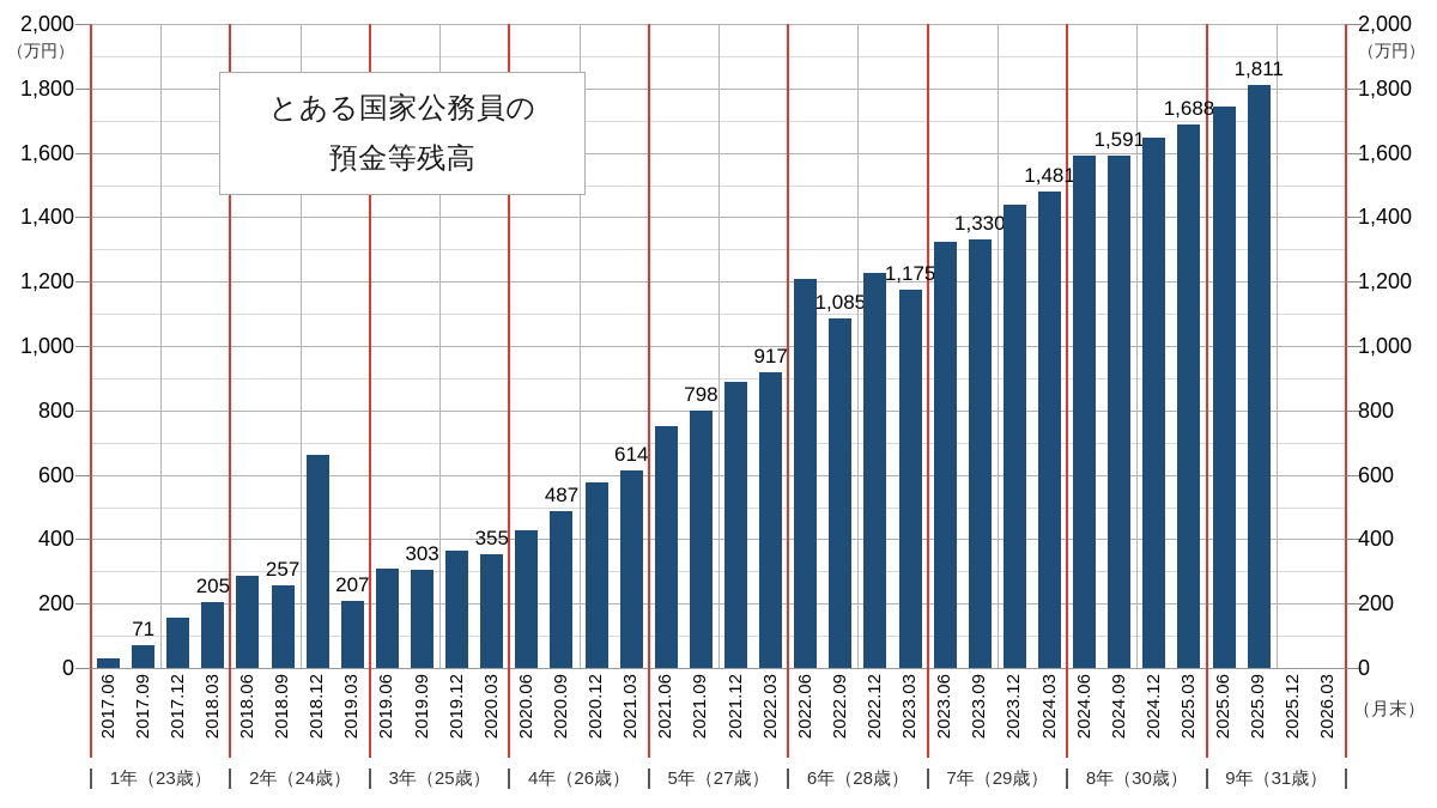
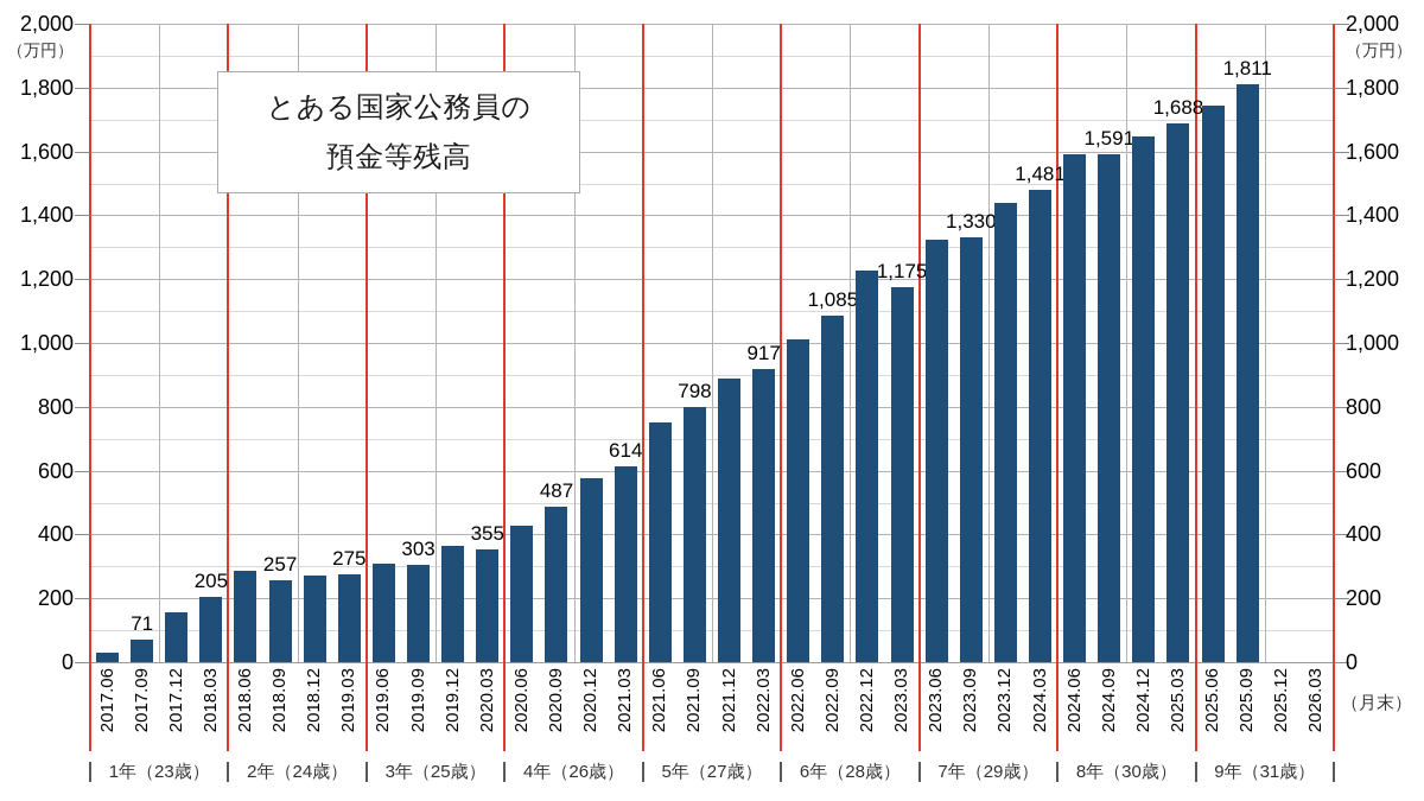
2018.12: 660 -> 270
2019.03: 207 -> 275
2022.06: 1210 -> 1010
